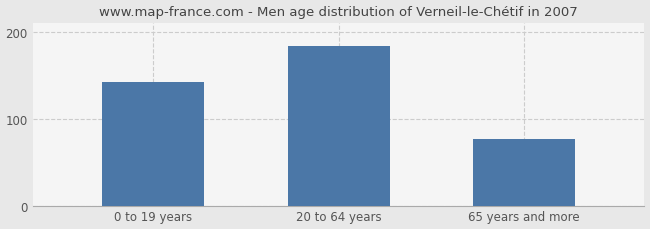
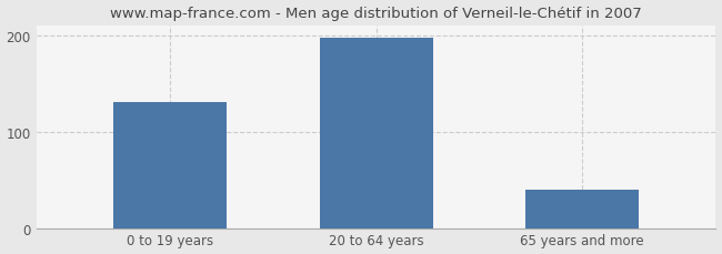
0 to 19 years: 142 -> 130
20 to 64 years: 184 -> 197
65 years and more: 76 -> 40
